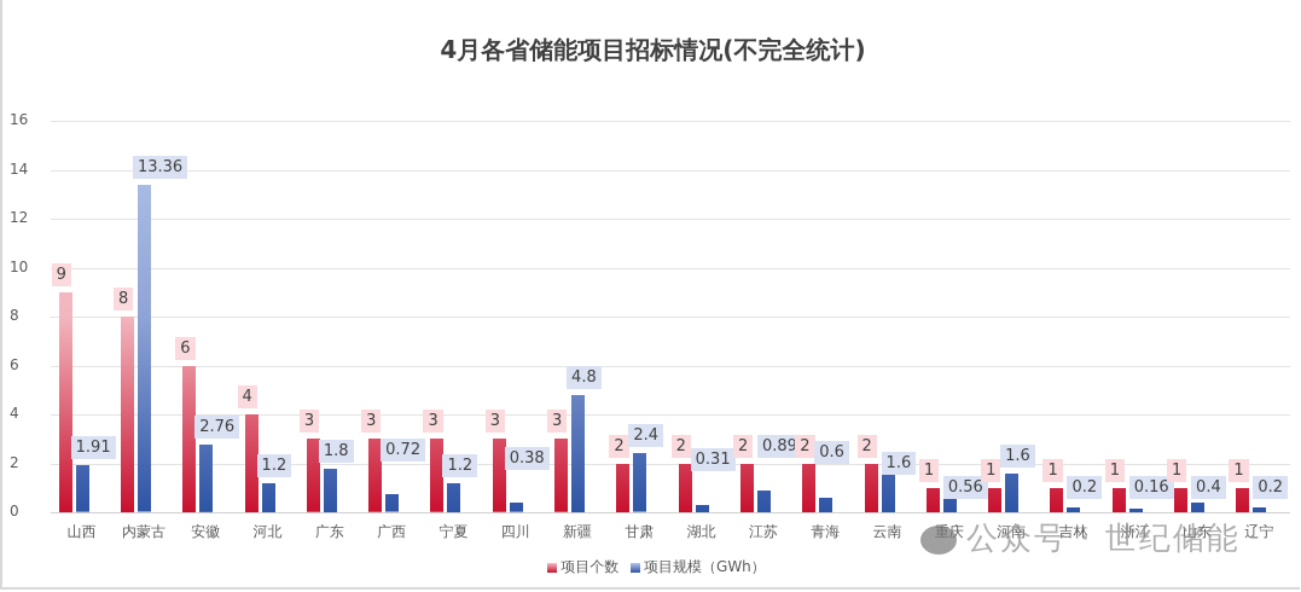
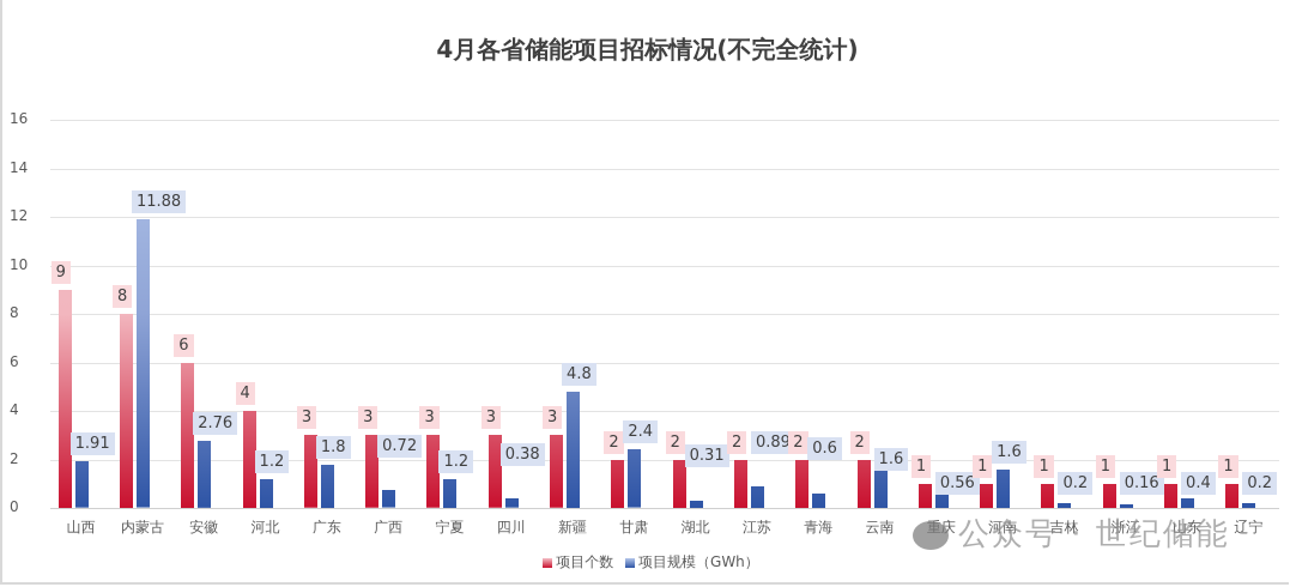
项目规模（GWh）/内蒙古: 13.36 -> 11.88
